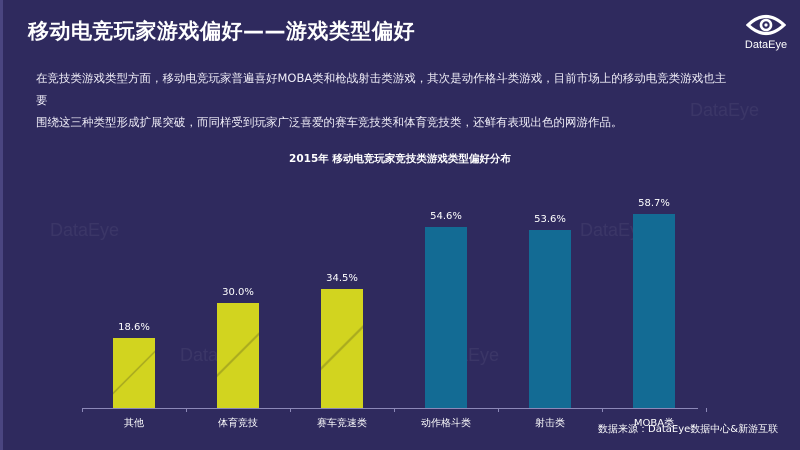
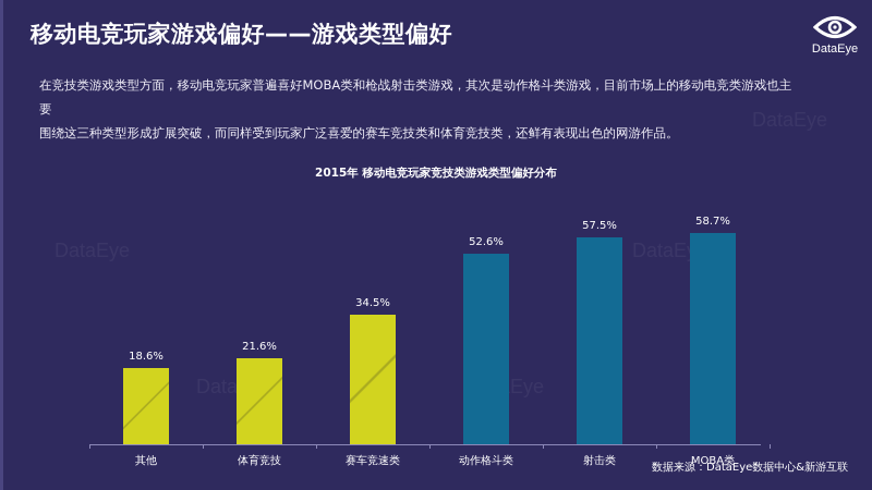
体育竞技: 30.0% -> 21.6%
动作格斗类: 54.6% -> 52.6%
射击类: 53.6% -> 57.5%
